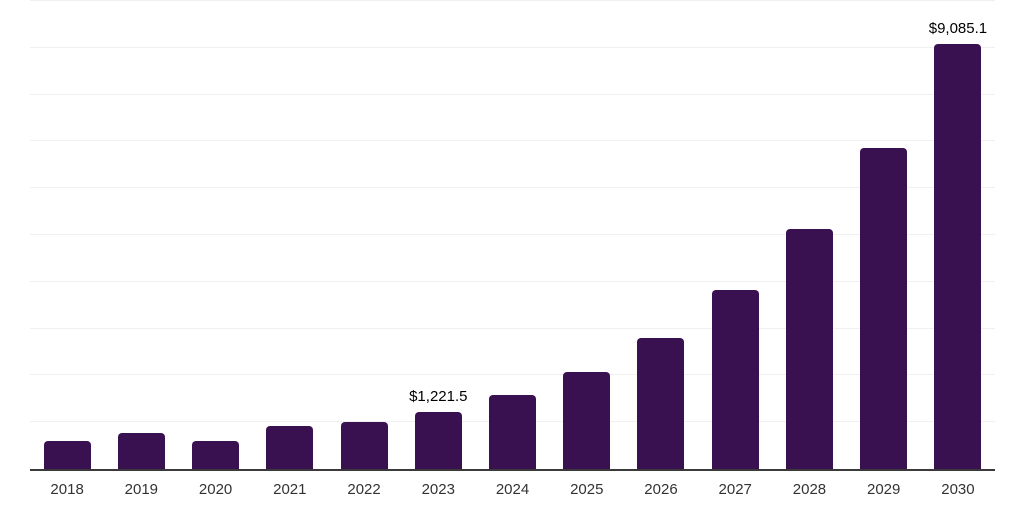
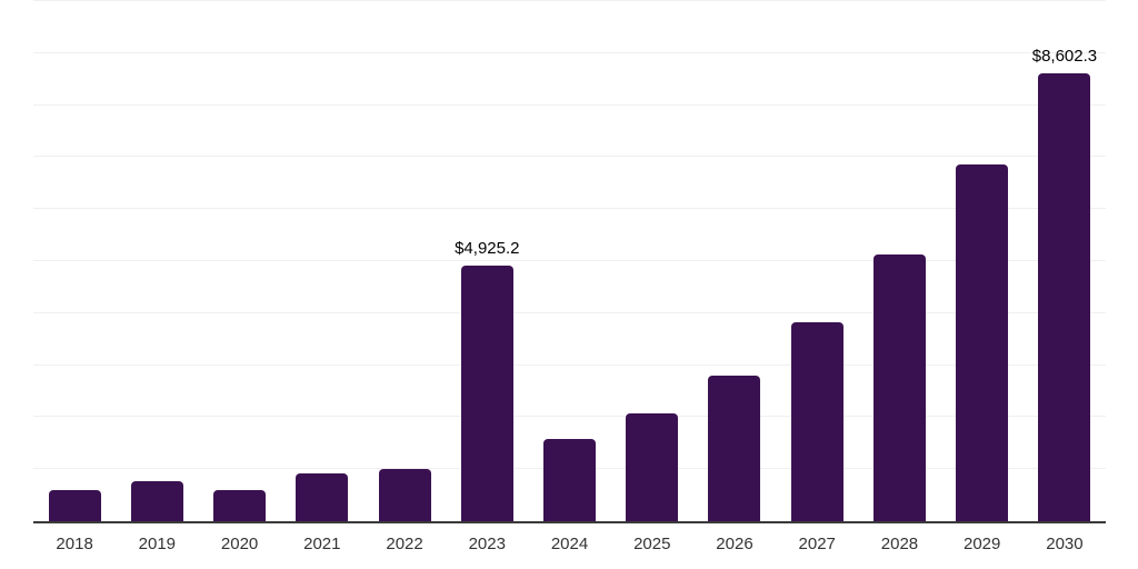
2023: $1,221.5 -> $4,925.2
2030: $9,085.1 -> $8,602.3
